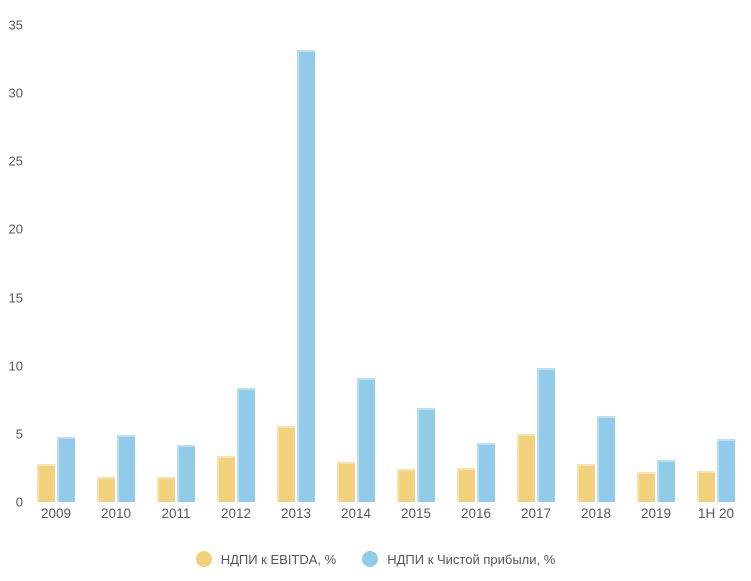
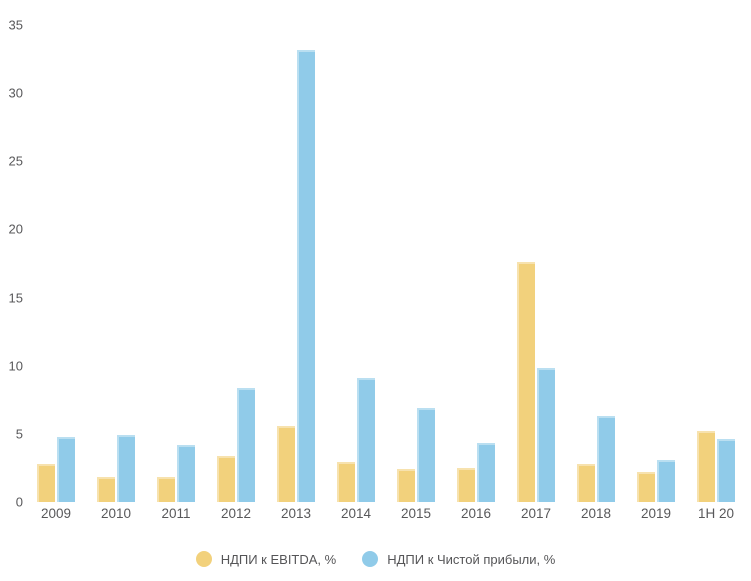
НДПИ к EBITDA, %/2017: 5.0 -> 17.6
НДПИ к EBITDA, %/1H 20: 2.3 -> 5.2
